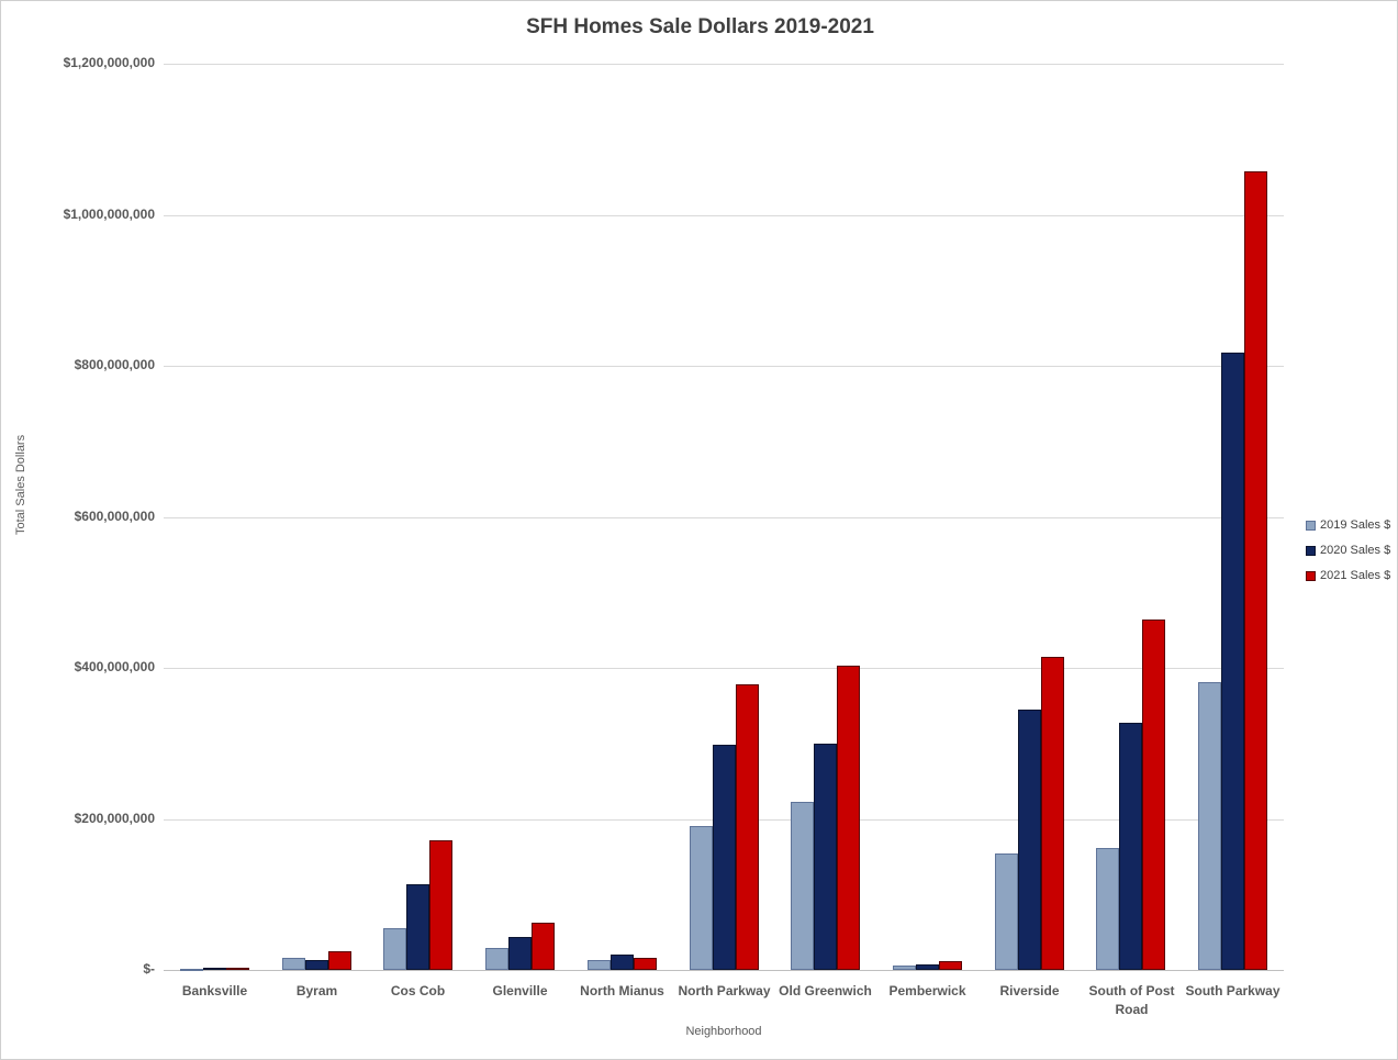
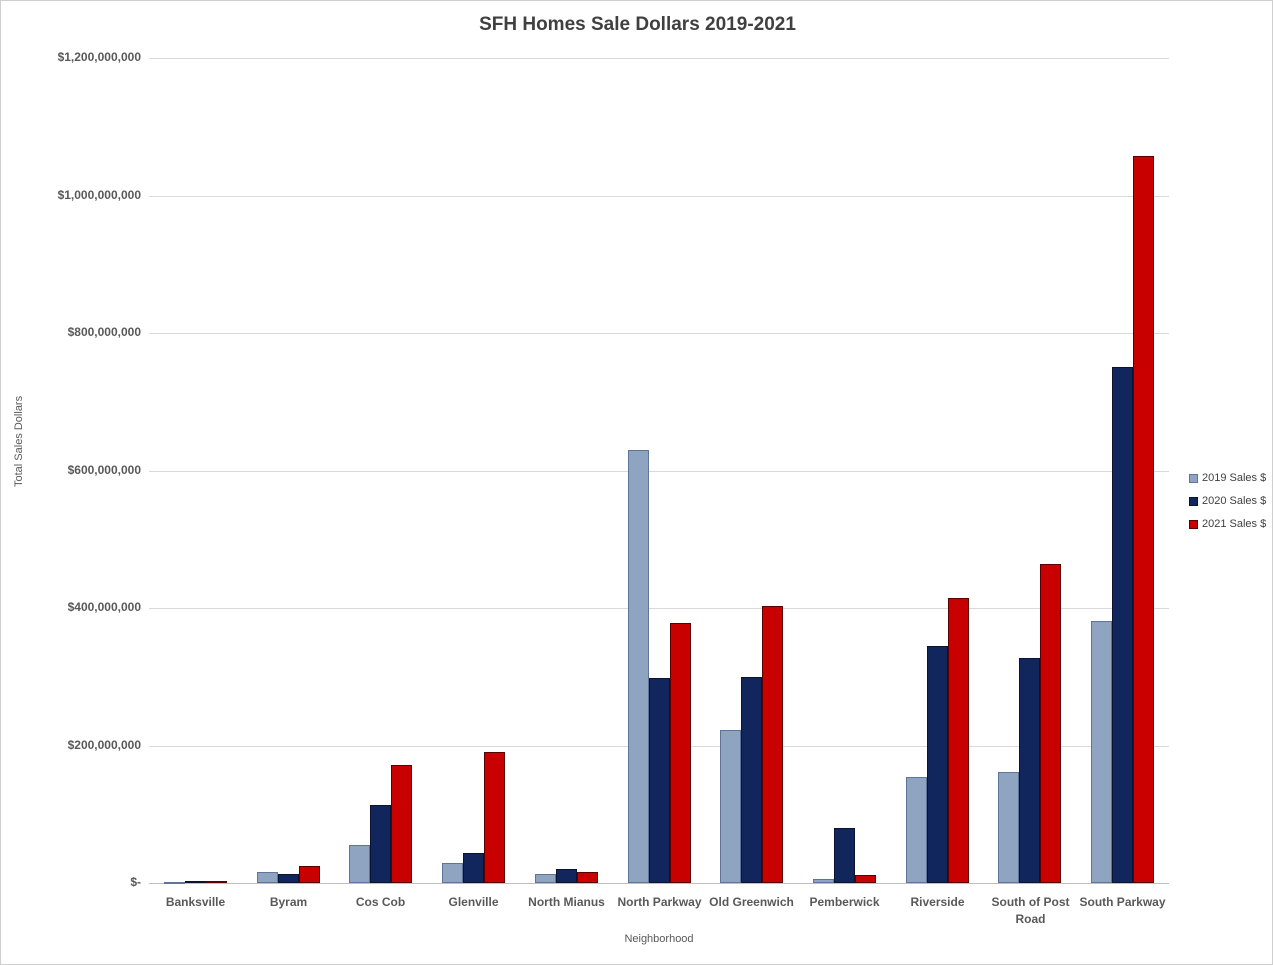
2021 Sales $/Glenville: $60000000 -> $190000000
2019 Sales $/North Parkway: $190000000 -> $630000000
2020 Sales $/Pemberwick: $10000000 -> $80000000
2020 Sales $/South Parkway: $820000000 -> $750000000
